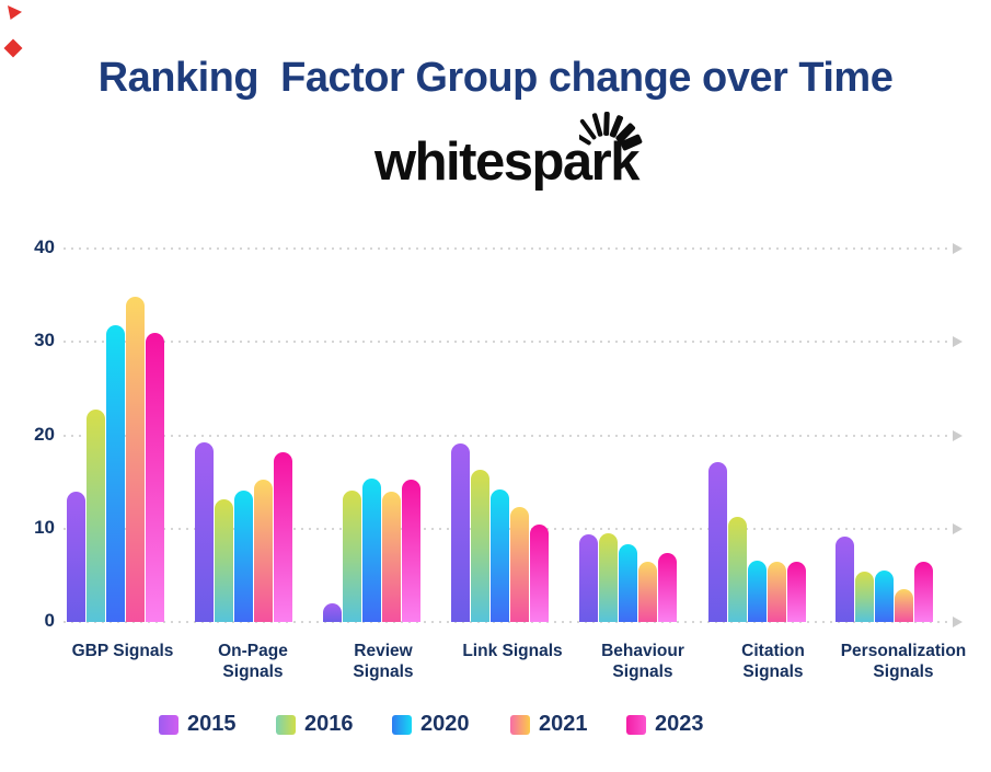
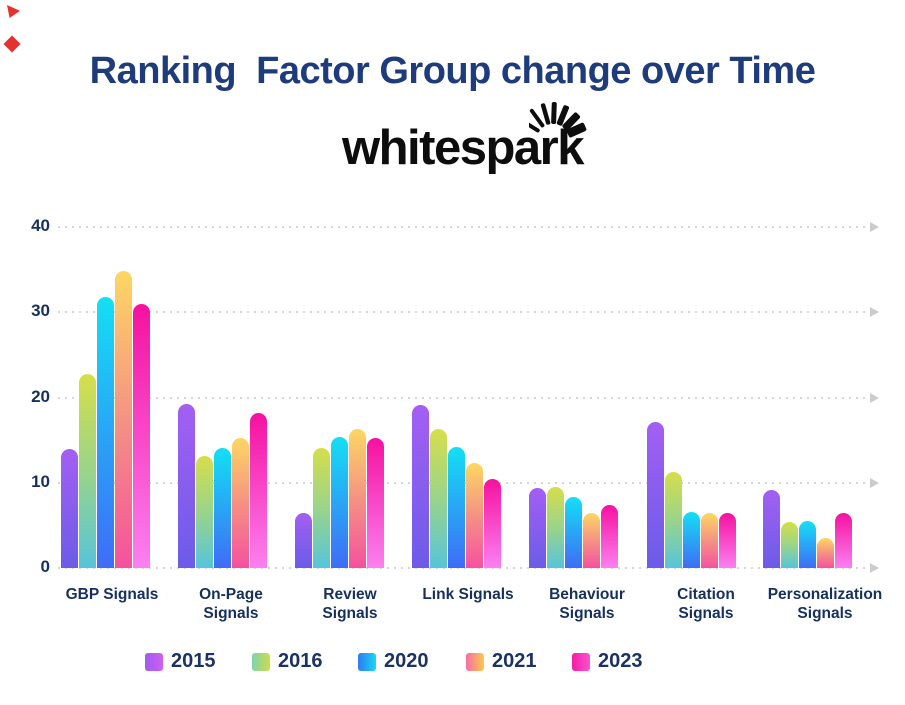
2015/Review Signals: 2 -> 6
2021/Review Signals: 14 -> 16
